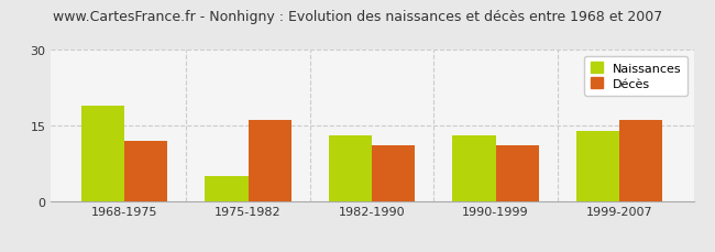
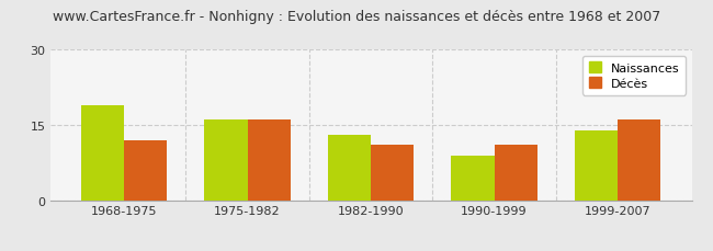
Naissances/1975-1982: 5 -> 16
Naissances/1990-1999: 13 -> 9
